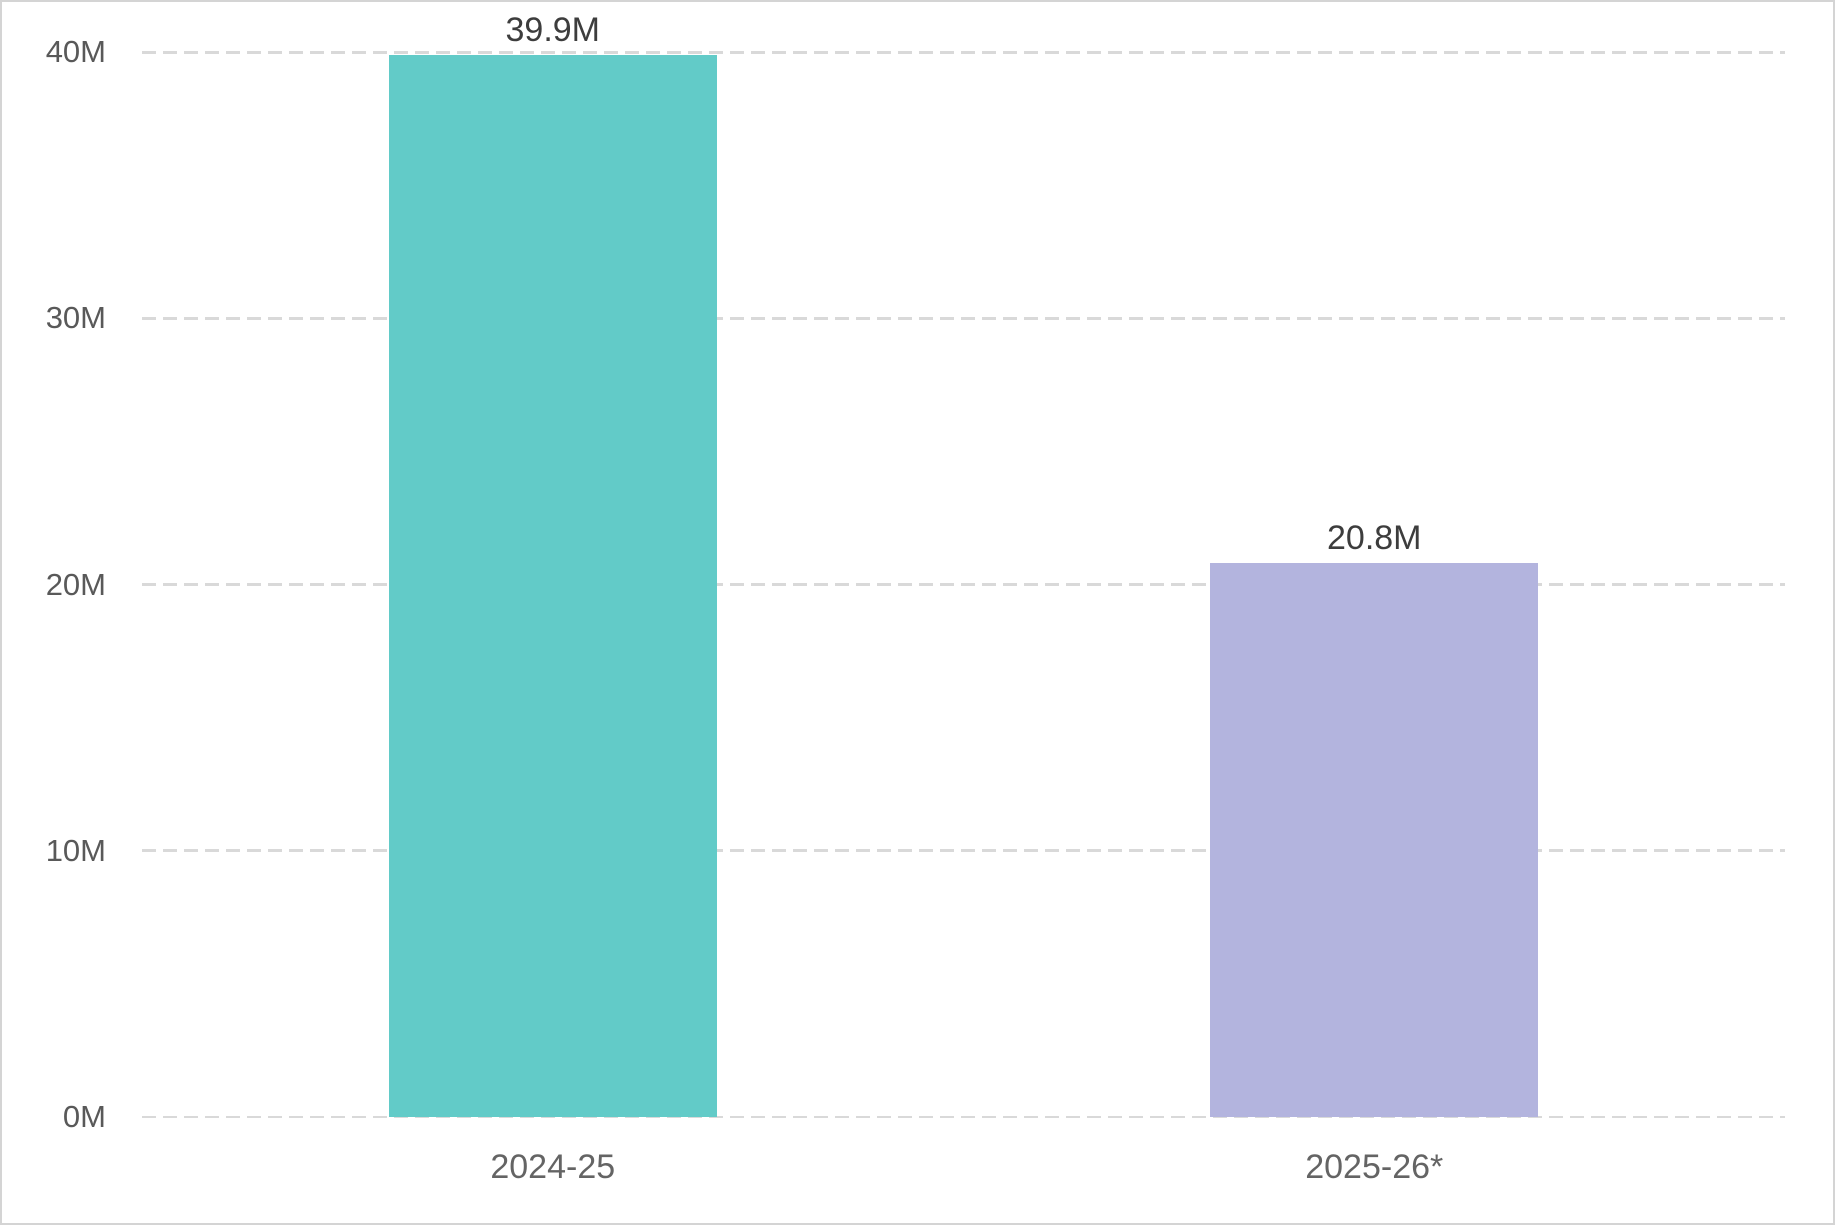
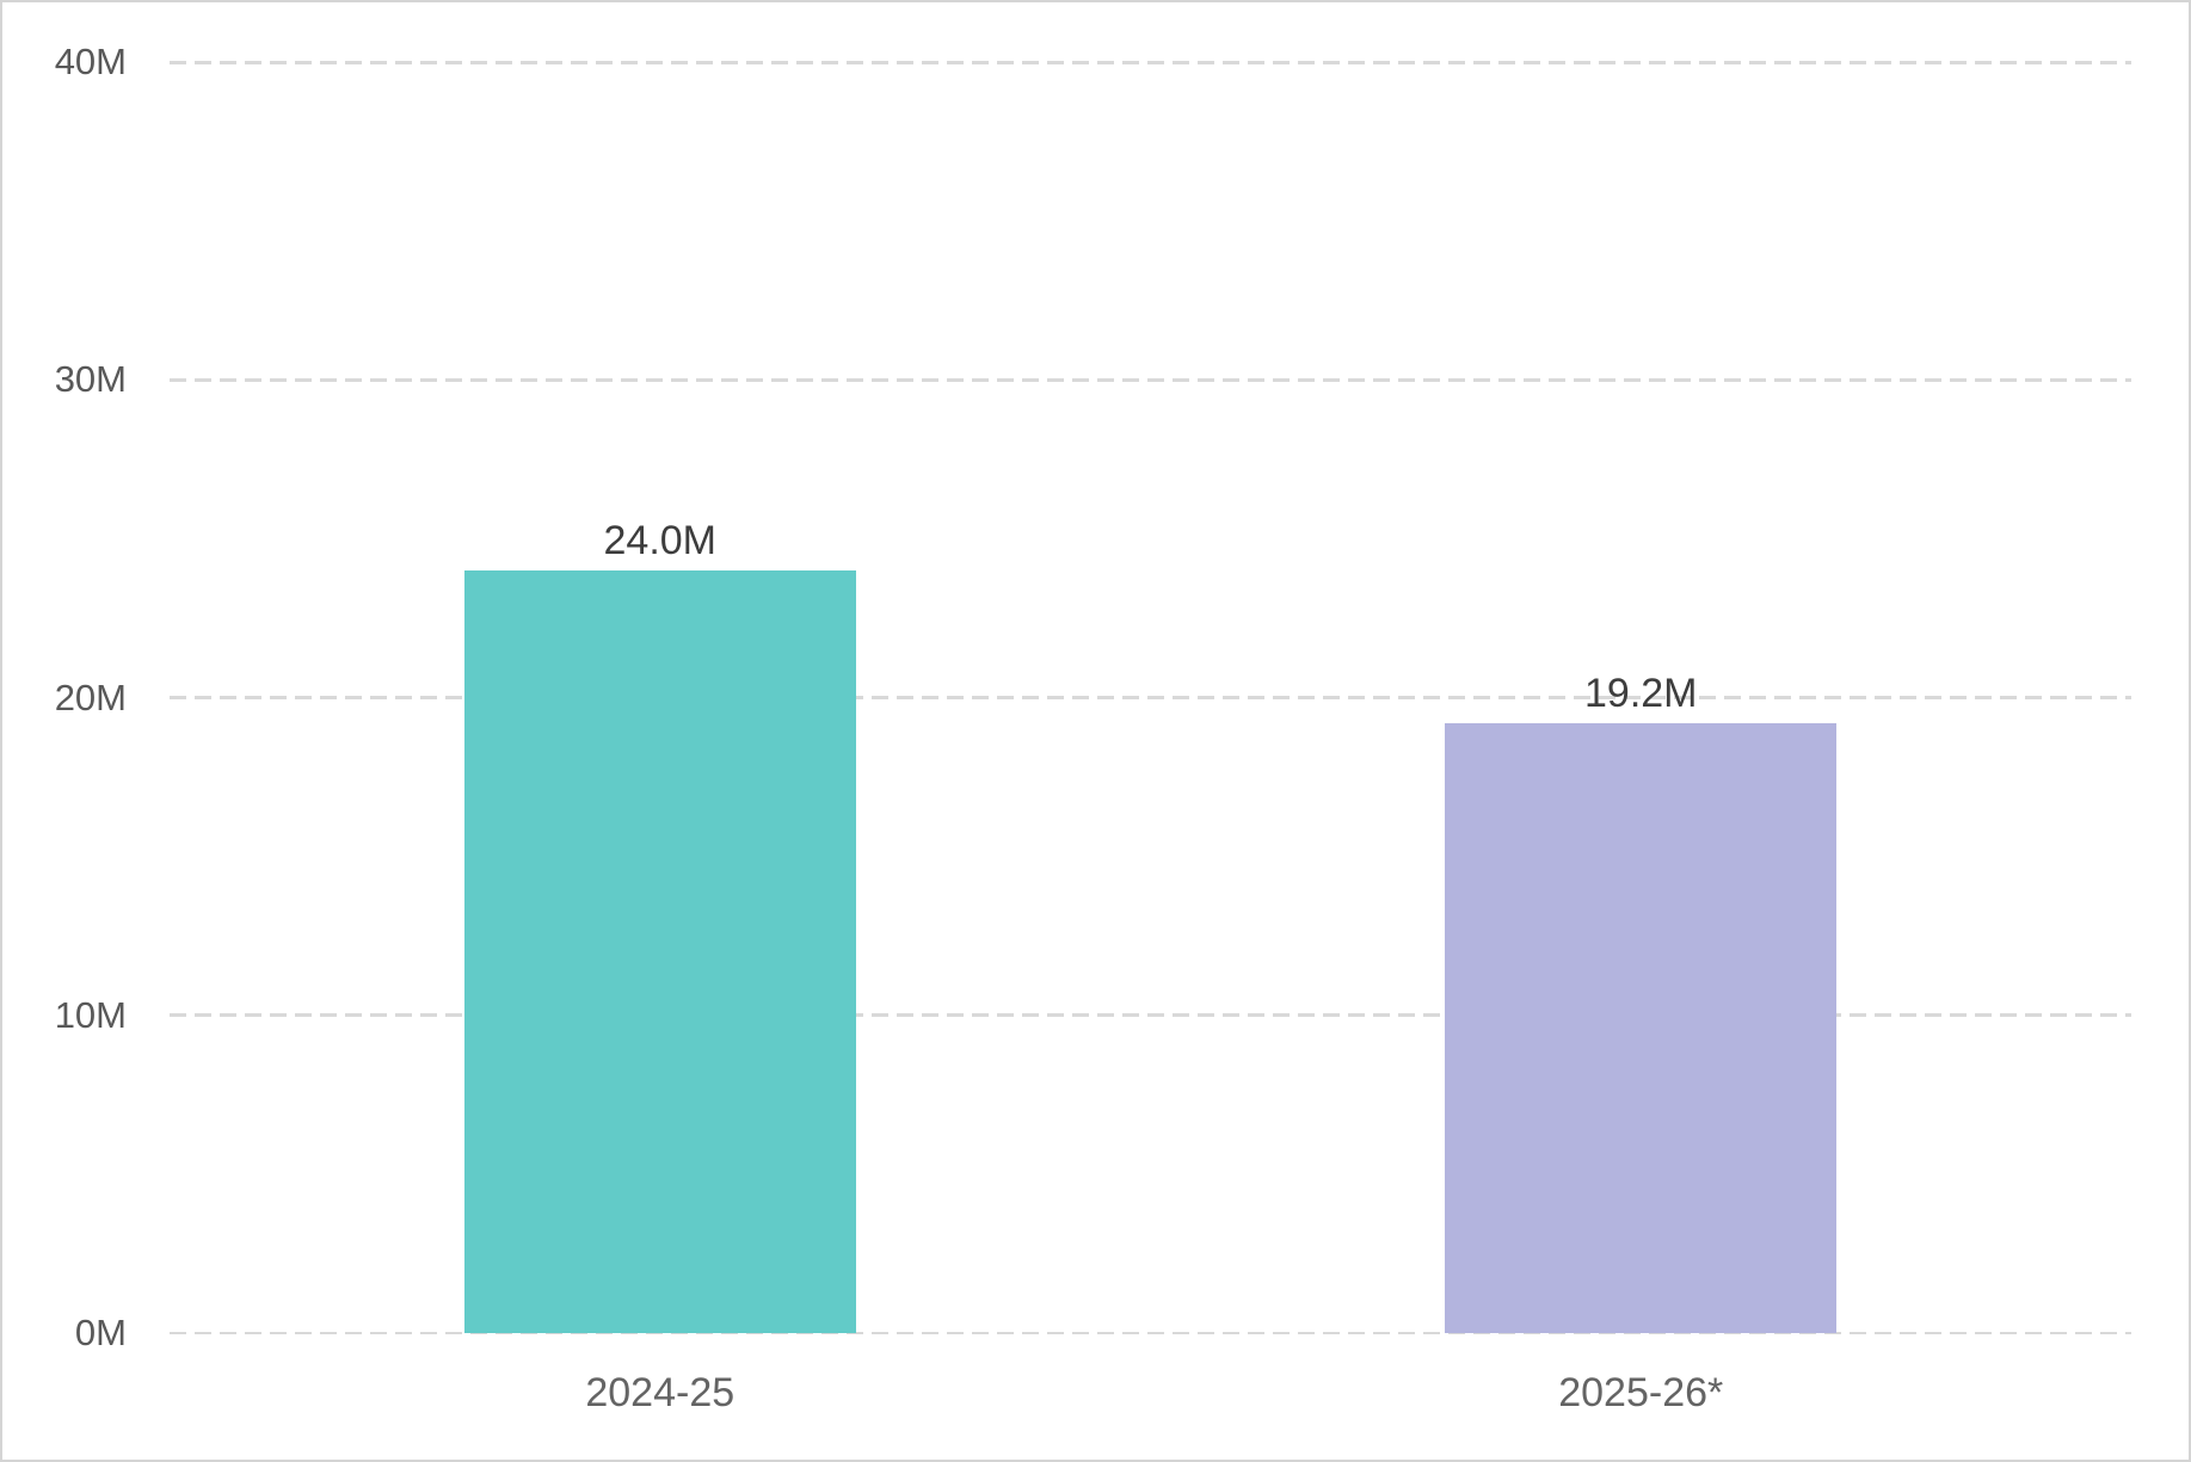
2024-25: 39.9M -> 24.0M
2025-26*: 20.8M -> 19.2M
